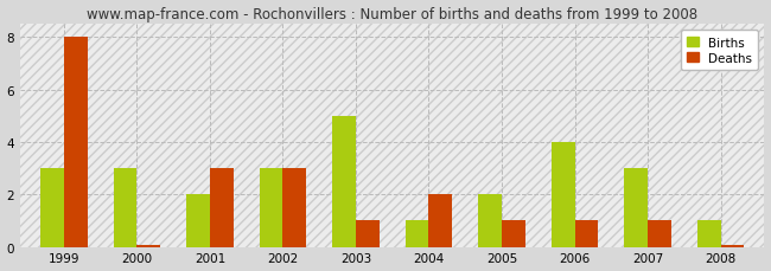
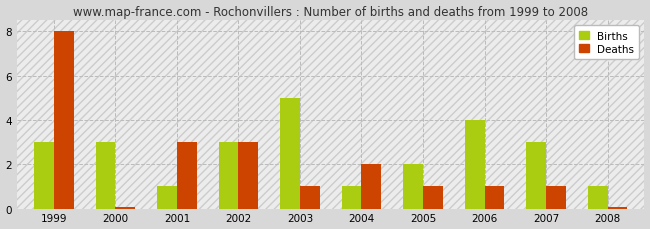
Births/2001: 2 -> 1
